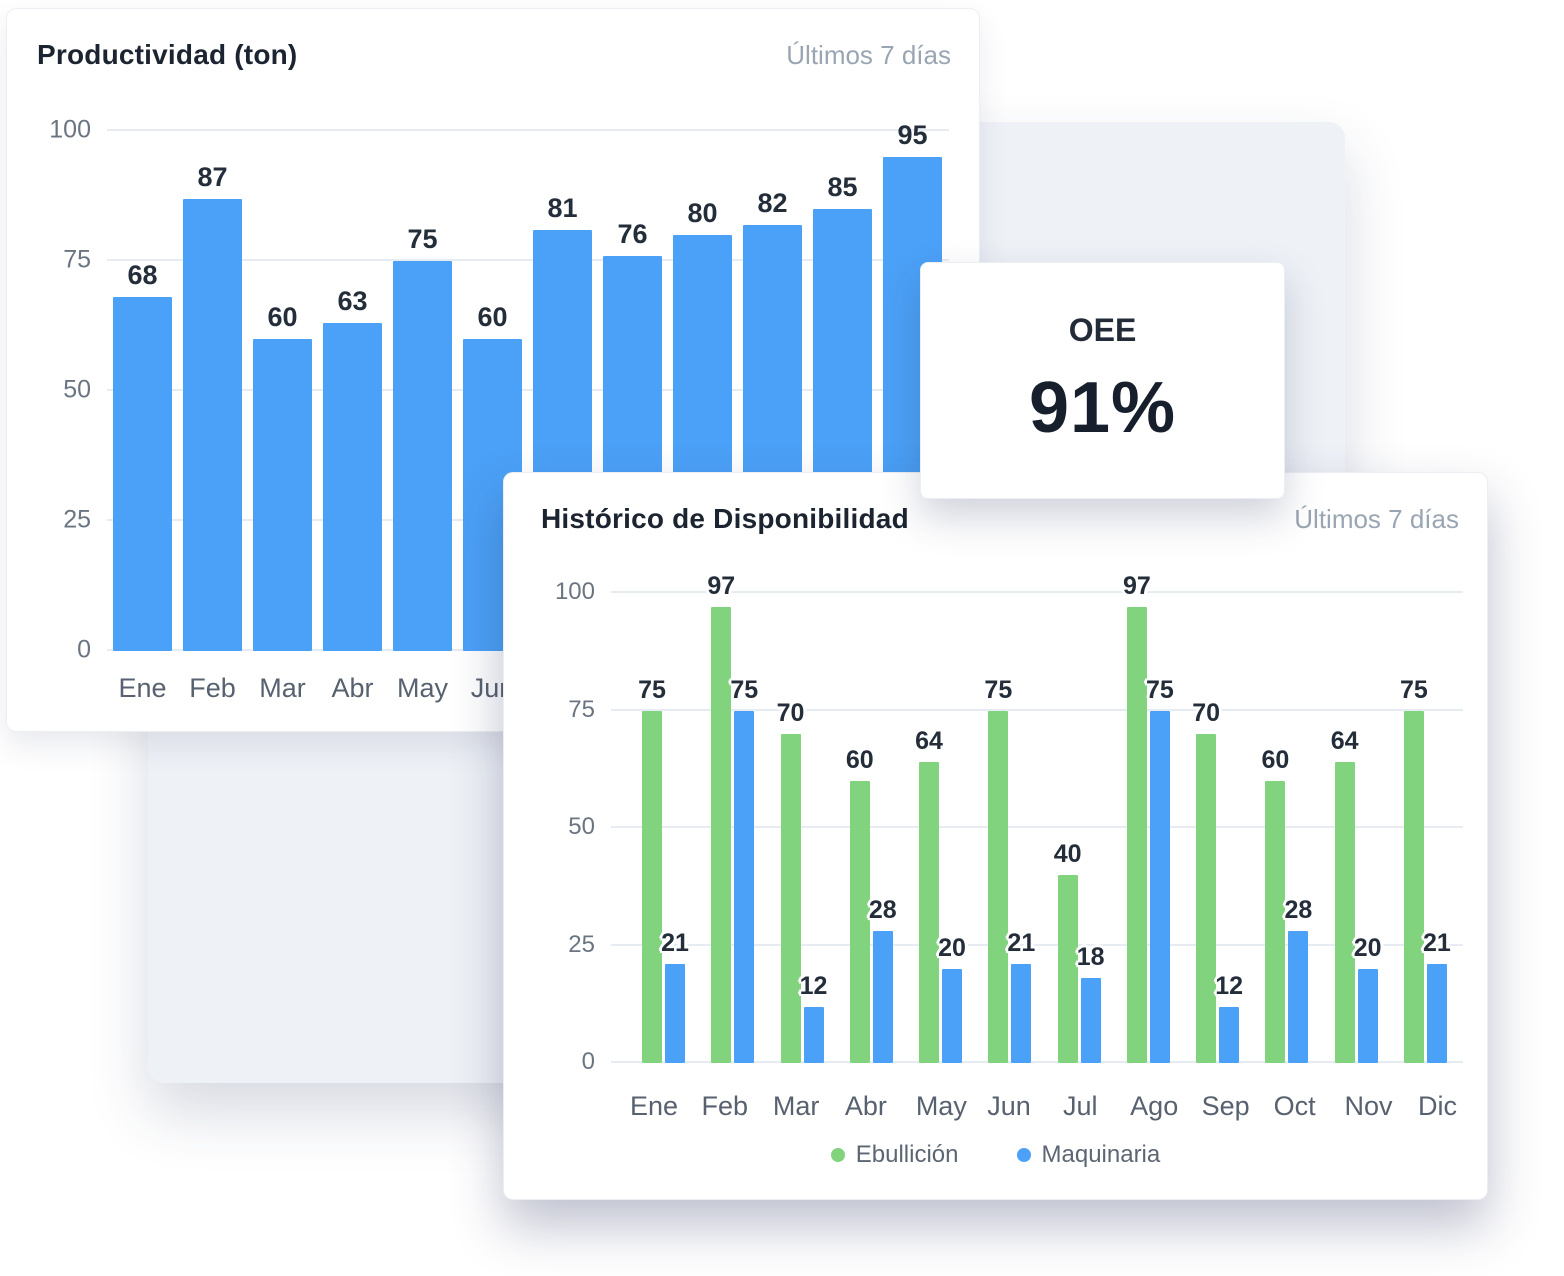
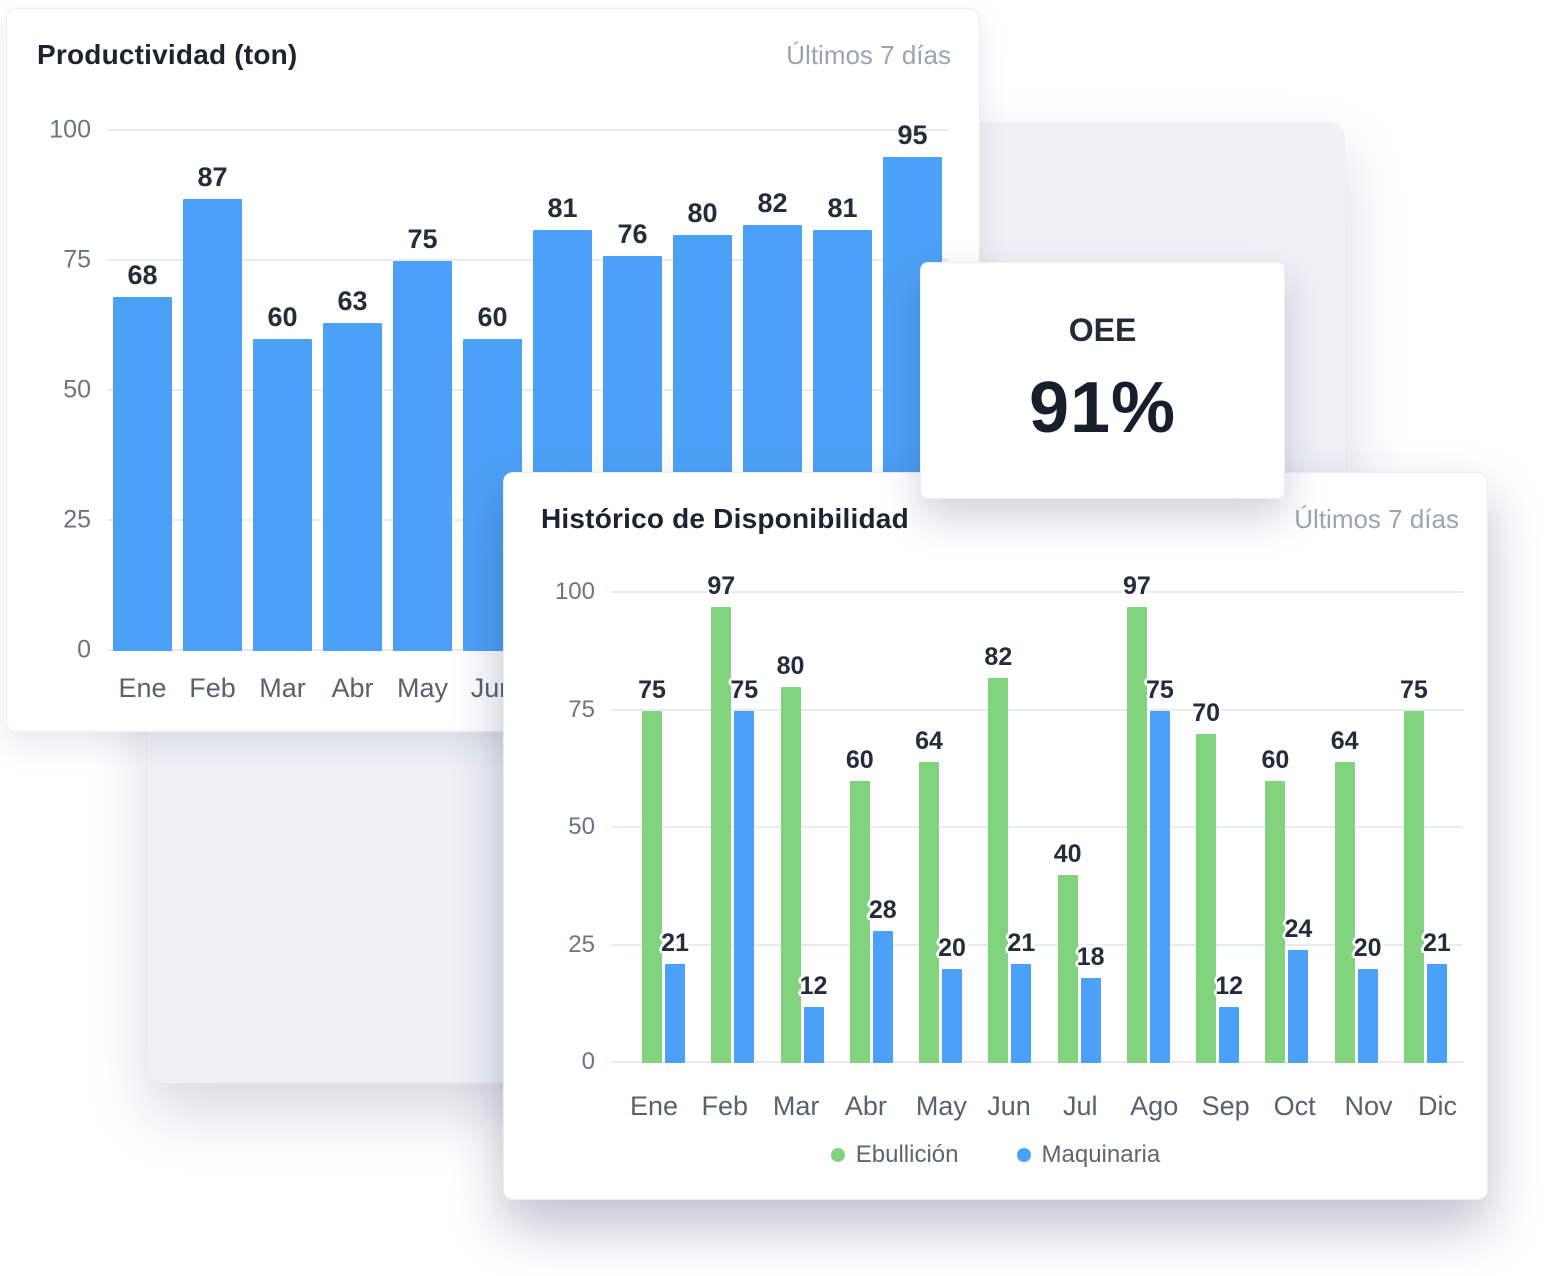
Productividad (ton)/Nov: 85 -> 81
Histórico de Disponibilidad/Ebullición/Mar: 70 -> 80
Histórico de Disponibilidad/Ebullición/Jun: 75 -> 82
Histórico de Disponibilidad/Maquinaria/Oct: 28 -> 24
